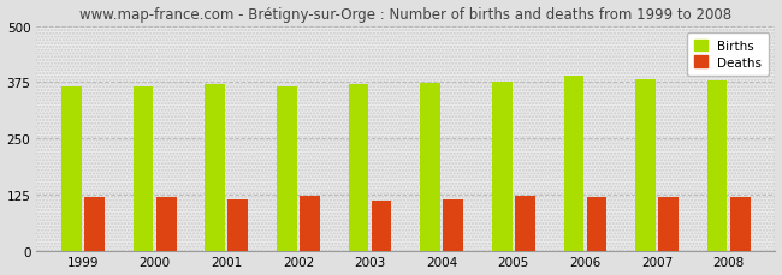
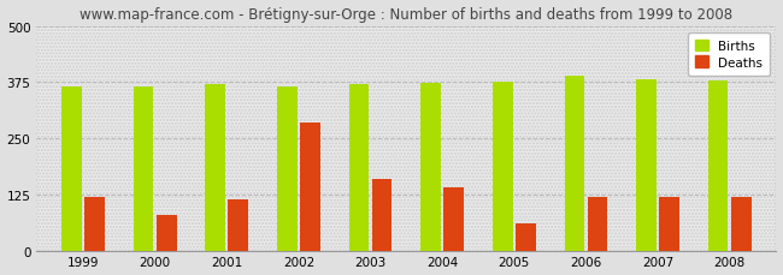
Deaths/2000: 120 -> 80
Deaths/2002: 123 -> 285
Deaths/2003: 111 -> 160
Deaths/2004: 114 -> 140
Deaths/2005: 122 -> 60
